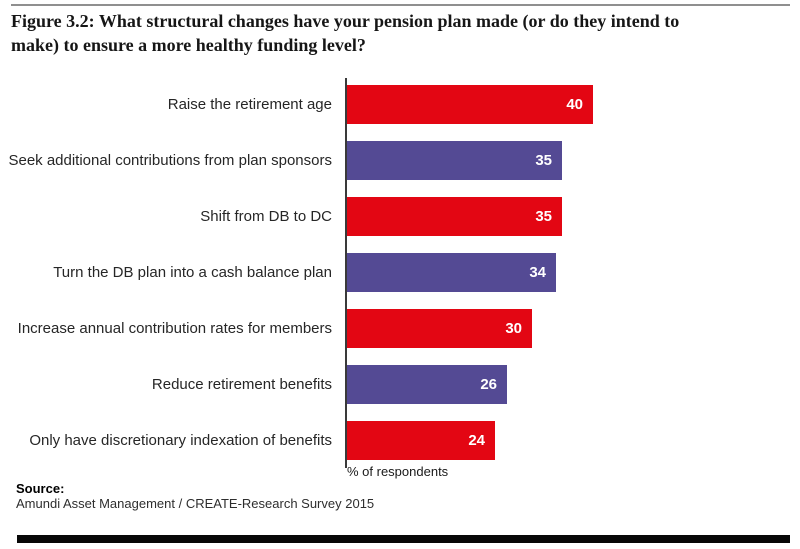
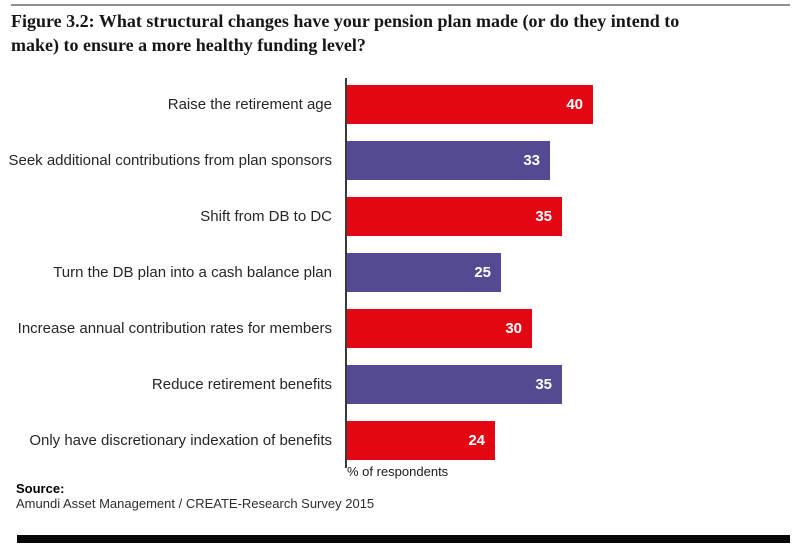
Seek additional contributions from plan sponsors: 35 -> 33
Turn the DB plan into a cash balance plan: 34 -> 25
Reduce retirement benefits: 26 -> 35
